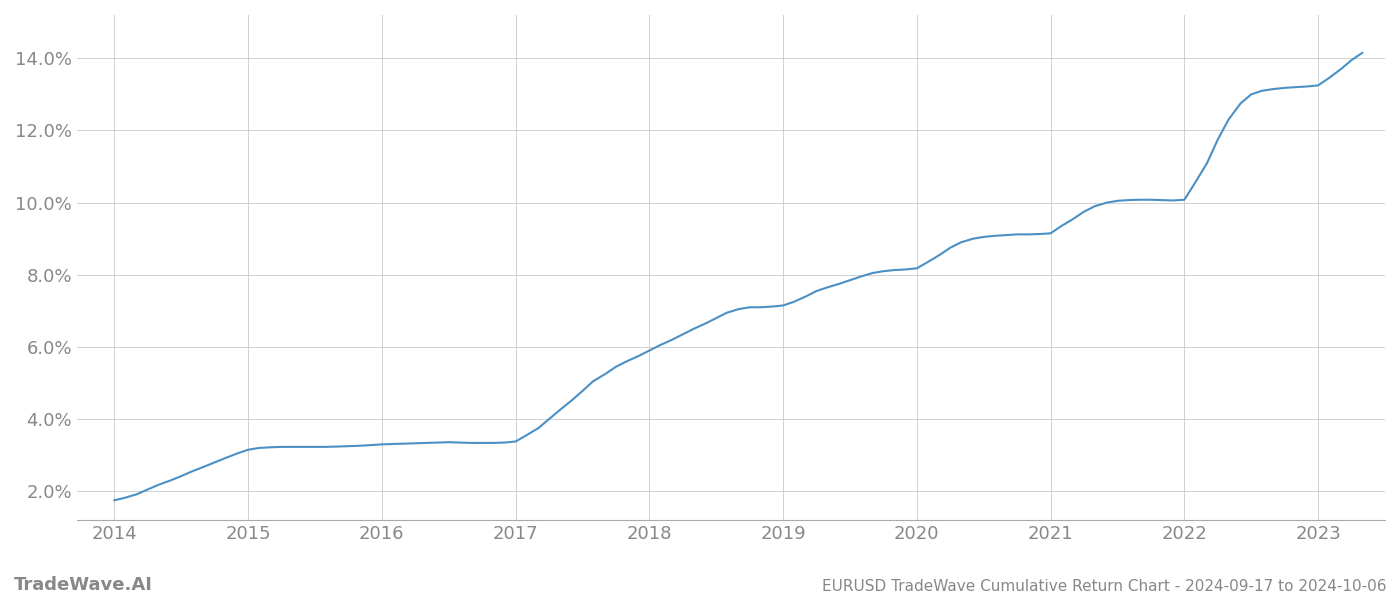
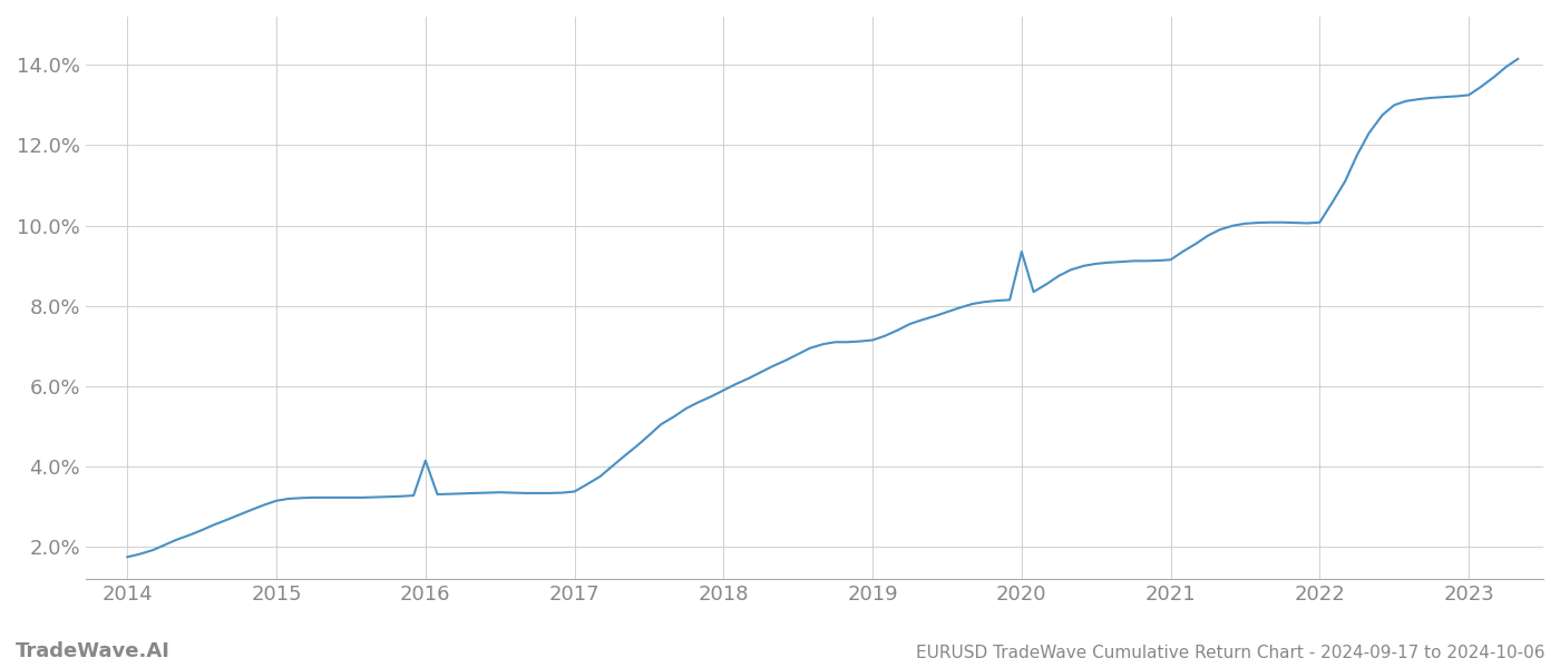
2016: 3.30% -> 4.15%
2020: 8.18% -> 9.35%
